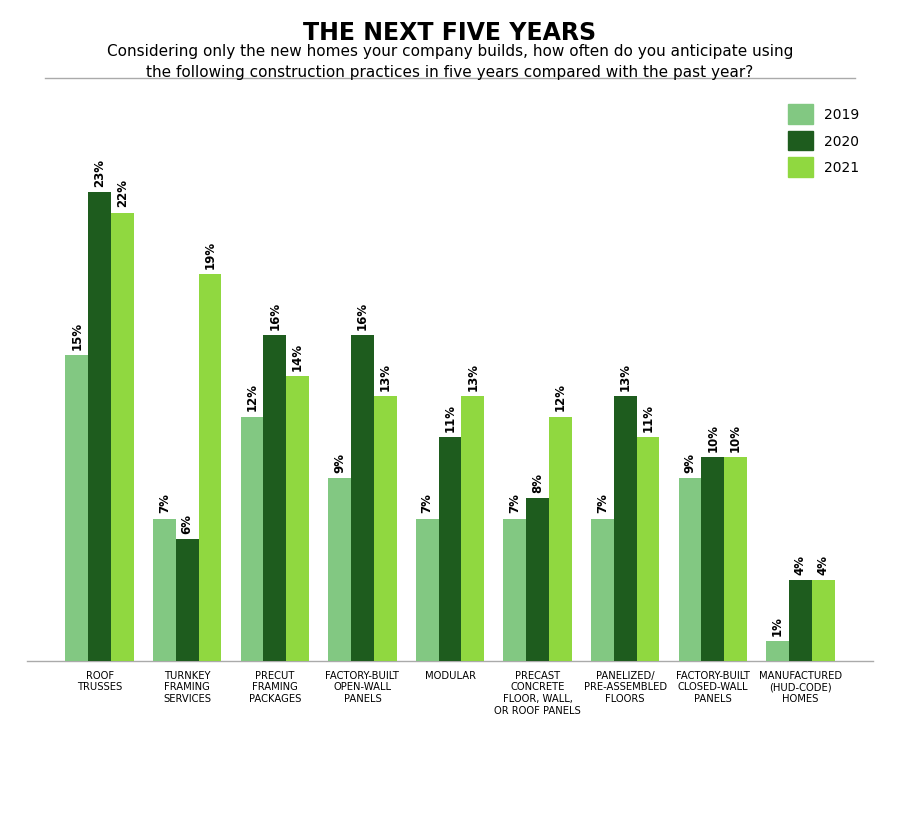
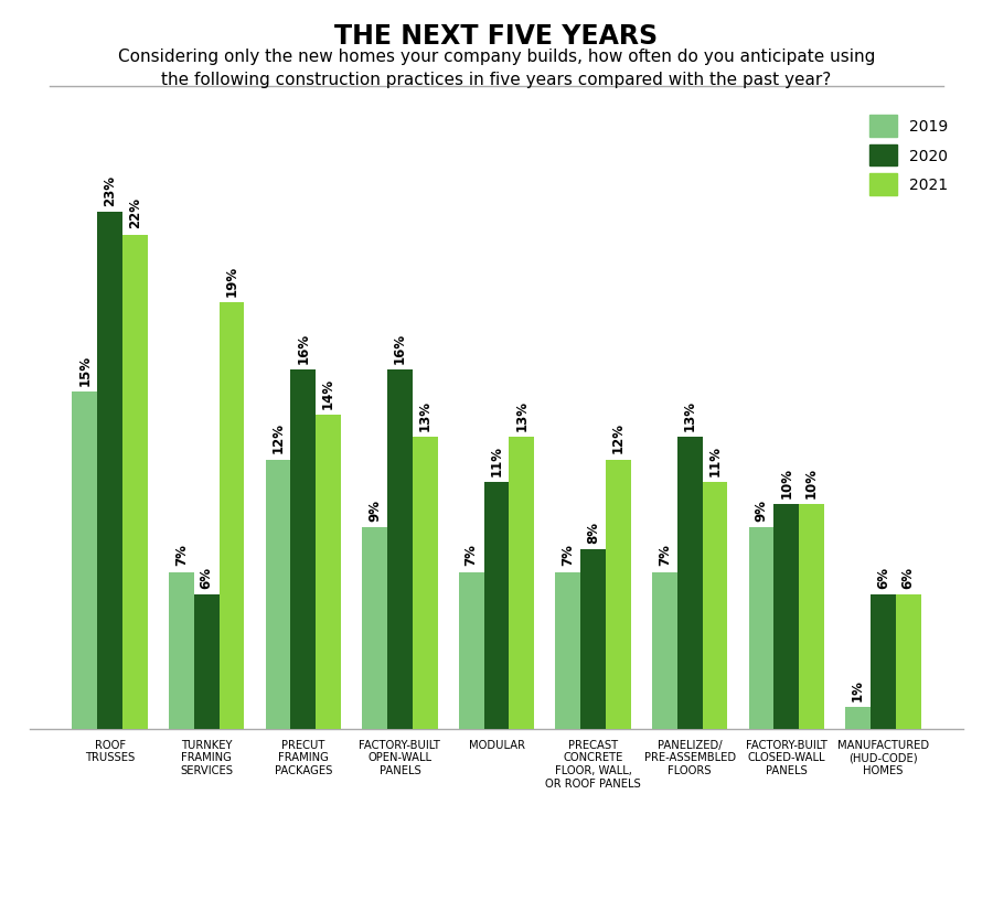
2020/MANUFACTURED (HUD-CODE) HOMES: 4% -> 6%
2021/MANUFACTURED (HUD-CODE) HOMES: 4% -> 6%
